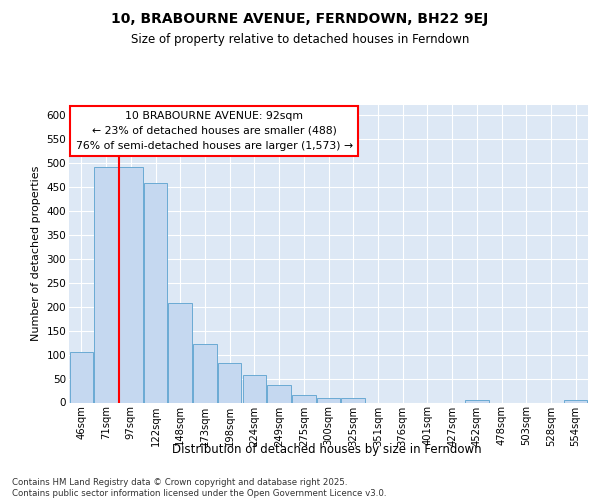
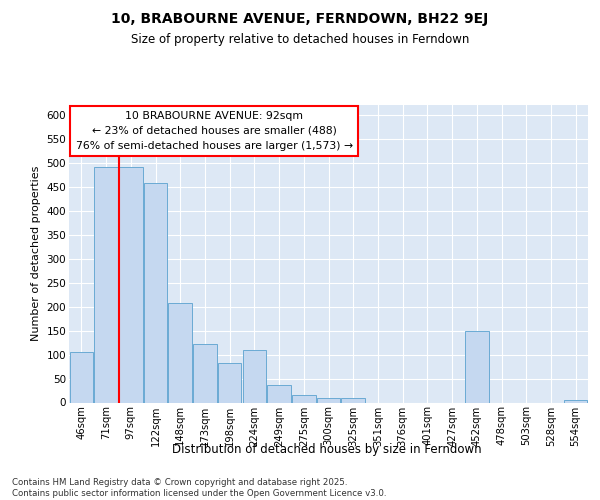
224sqm: 58 -> 110
452sqm: 5 -> 150
